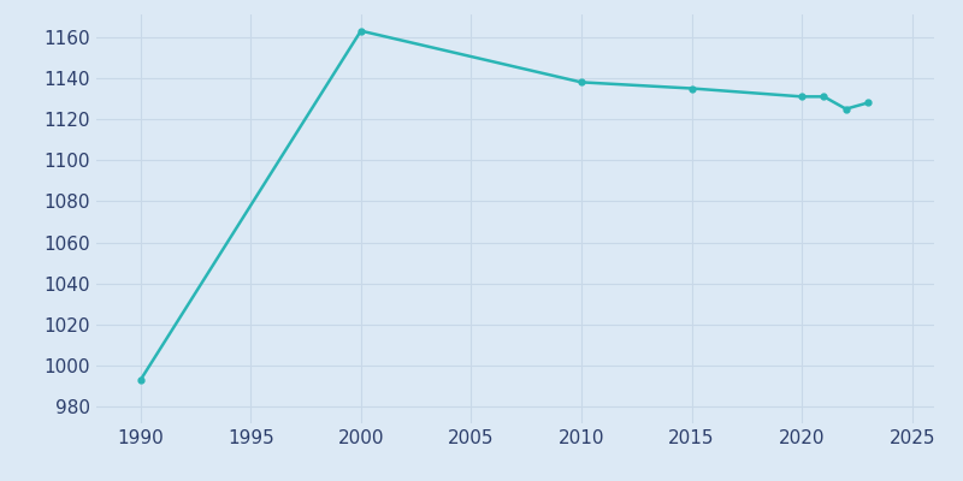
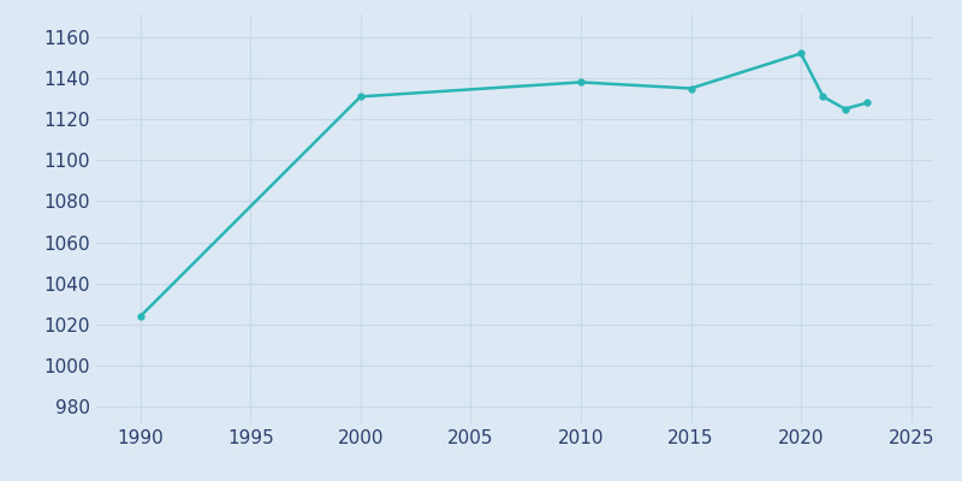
1990: 993 -> 1024
2000: 1163 -> 1131
2020: 1131 -> 1152
